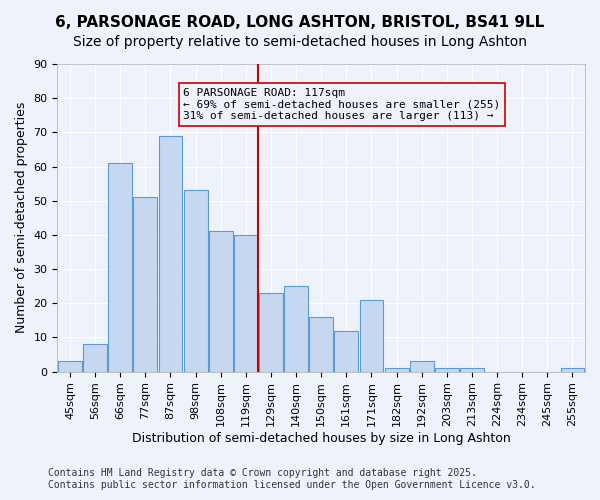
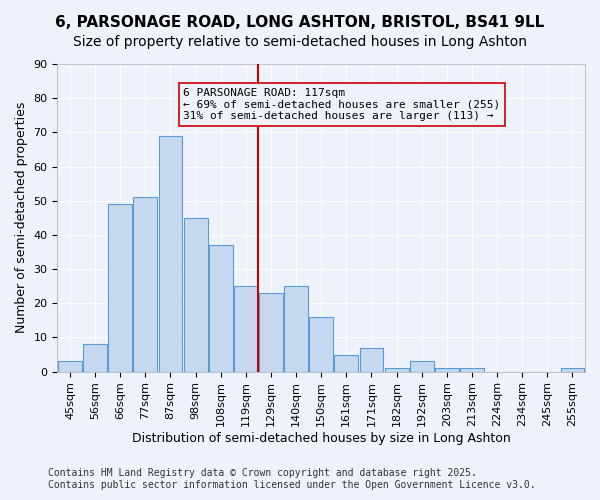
66sqm: 61 -> 49
98sqm: 53 -> 45
108sqm: 41 -> 37
119sqm: 40 -> 25
161sqm: 12 -> 5
171sqm: 21 -> 7
